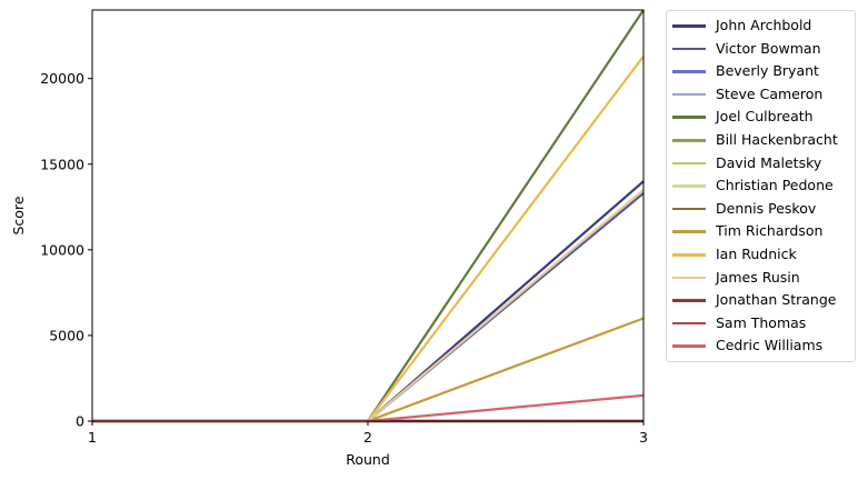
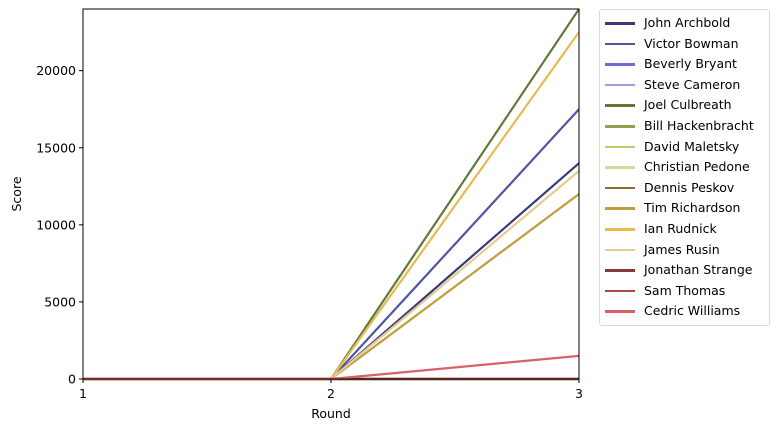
Victor Bowman/3: 13300 -> 17500
Tim Richardson/3: 6000 -> 12000
Ian Rudnick/3: 21300 -> 22500
